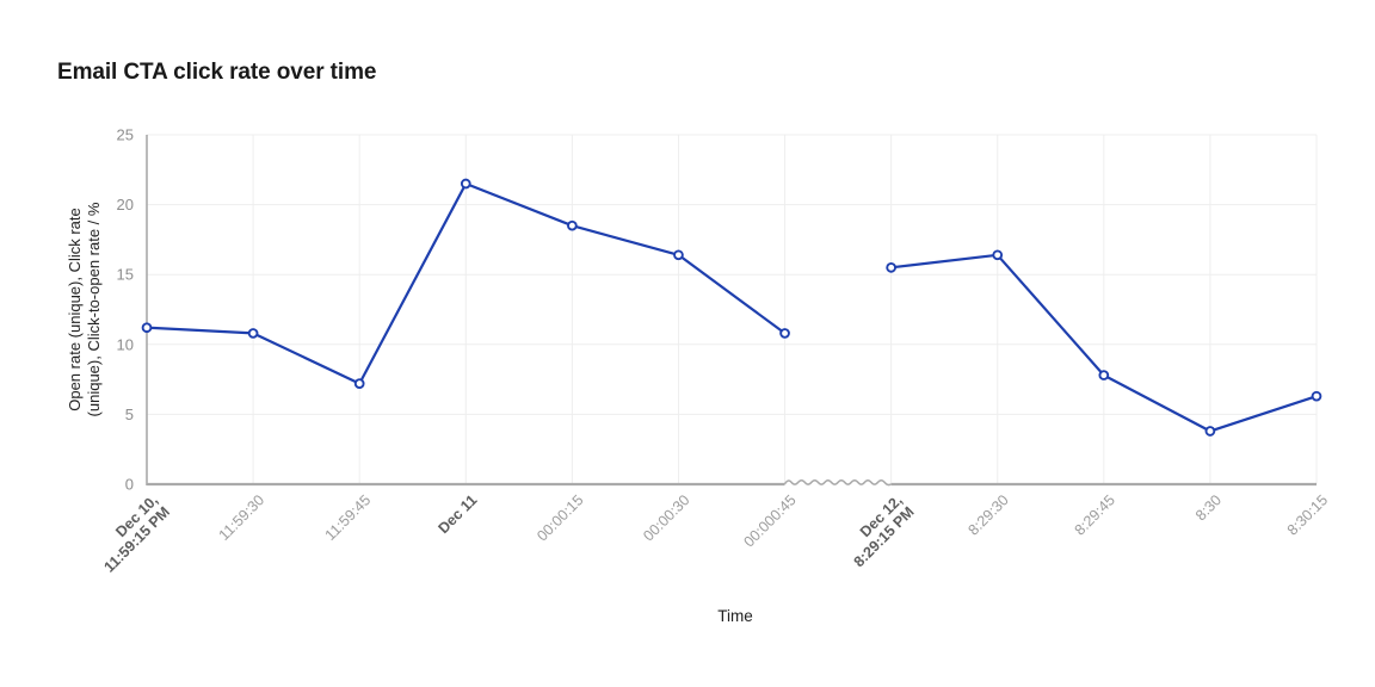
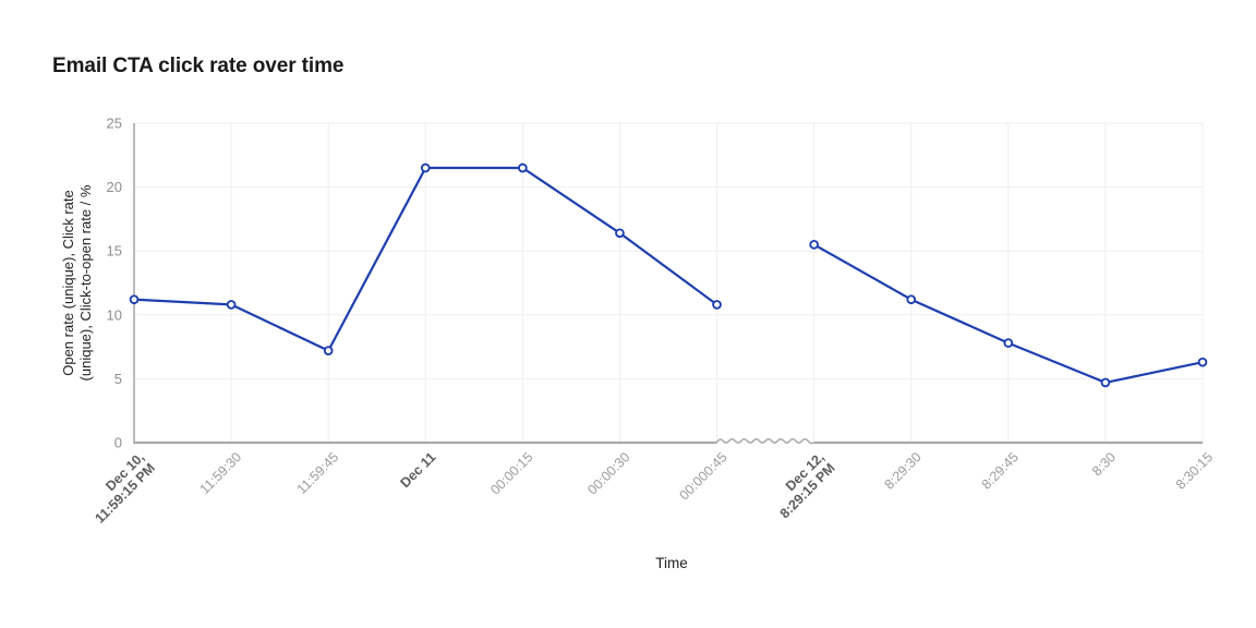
00:00:15: 18.5 -> 21.5
8:29:30: 16.4 -> 11.2
8:30: 3.8 -> 4.7
